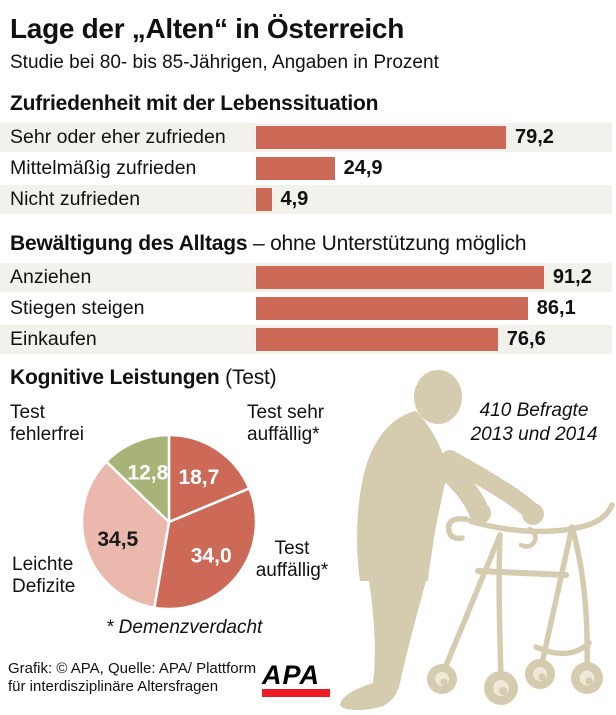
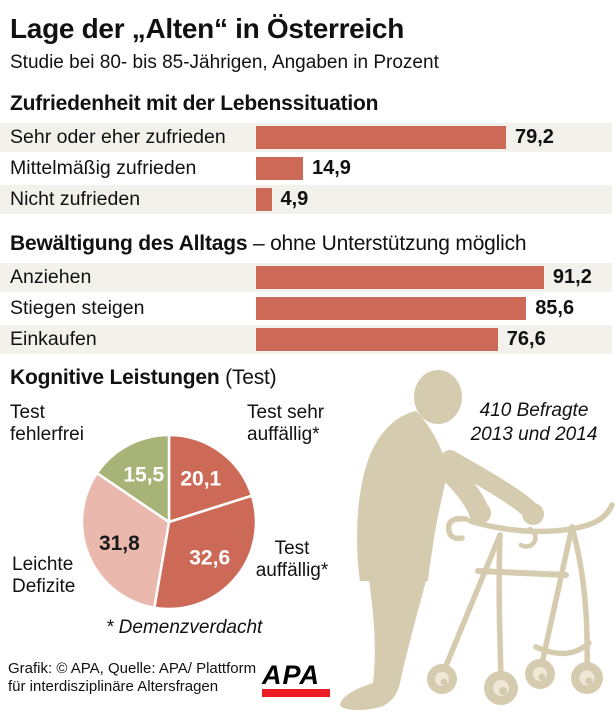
Zufriedenheit mit der Lebenssituation/Mittelmäßig zufrieden: 24,9 -> 14,9
Bewältigung des Alltags/Stiegen steigen: 86,1 -> 85,6
Kognitive Leistungen/Test sehr auffällig*: 18,7 -> 20,1
Kognitive Leistungen/Test auffällig*: 34,0 -> 32,6
Kognitive Leistungen/Leichte Defizite: 34,5 -> 31,8
Kognitive Leistungen/Test fehlerfrei: 12,8 -> 15,5
